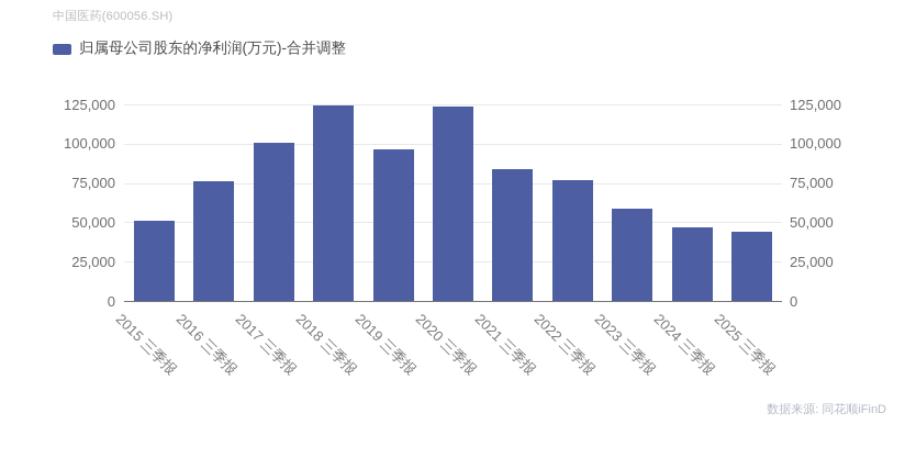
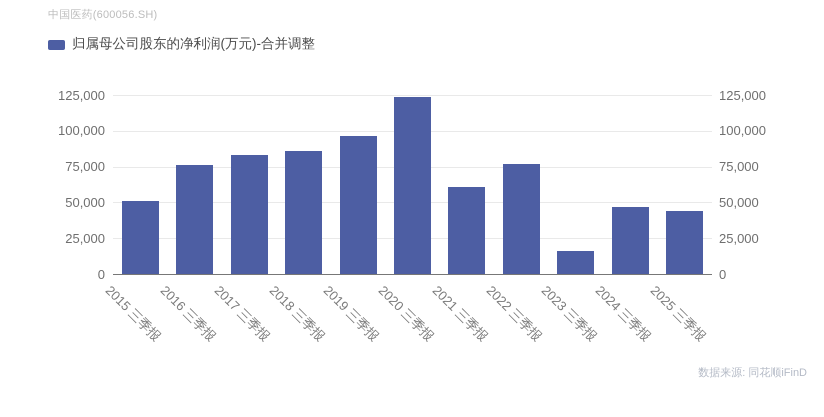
2017 三季报: 100000 -> 83000
2018 三季报: 124000 -> 86000
2021 三季报: 84000 -> 61000
2023 三季报: 58000 -> 16000
